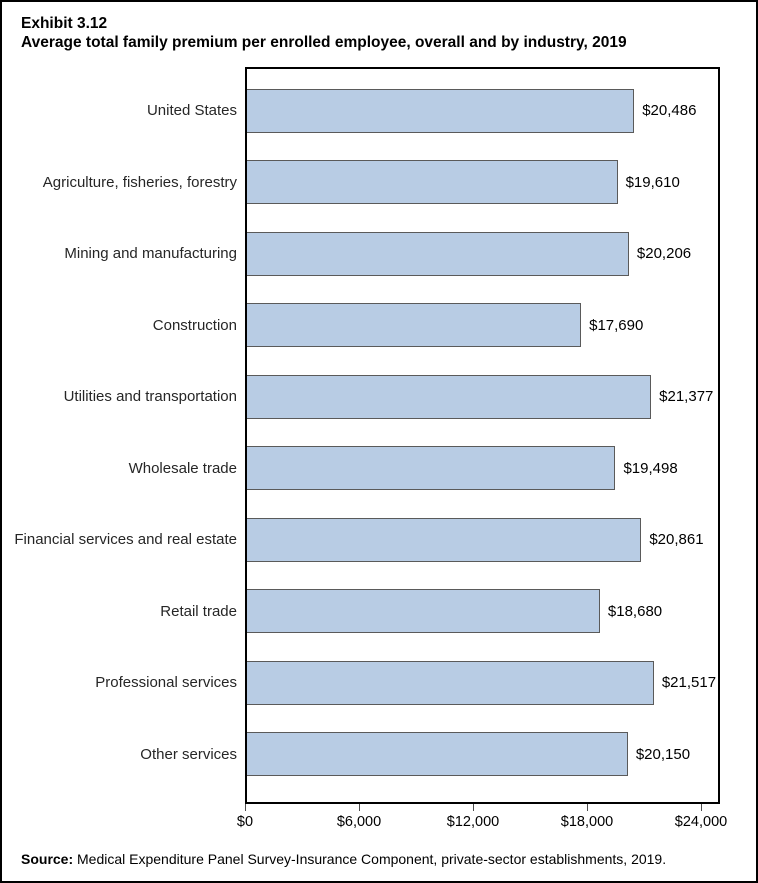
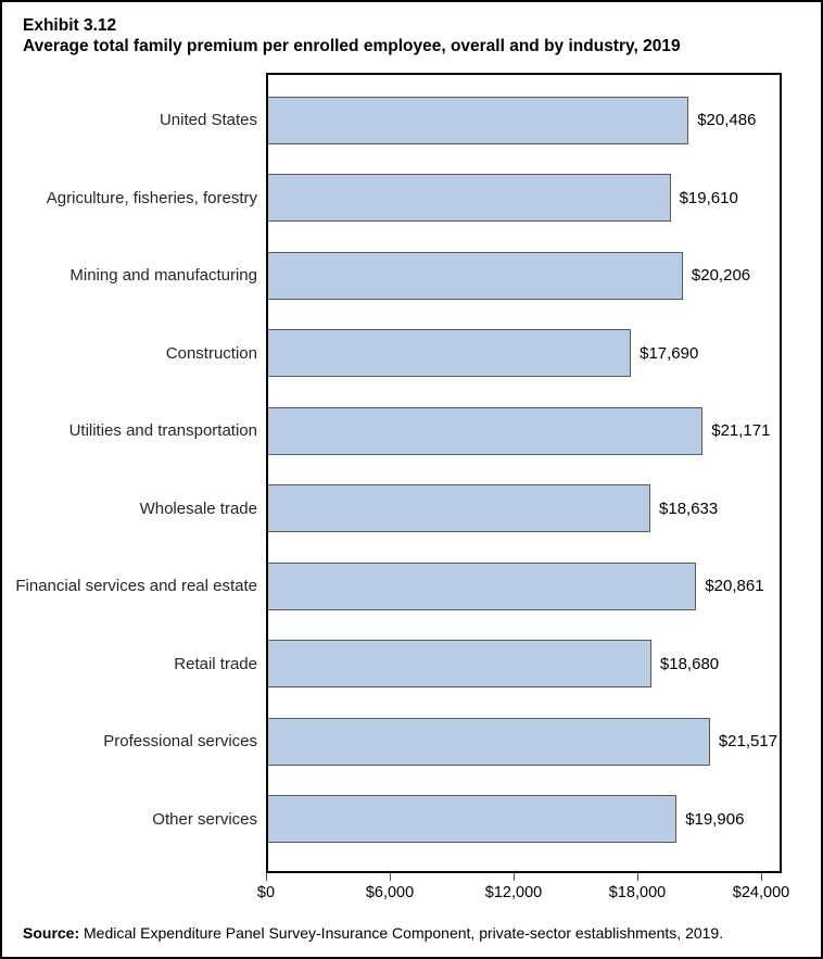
Utilities and transportation: $21,377 -> $21,171
Wholesale trade: $19,498 -> $18,633
Other services: $20,150 -> $19,906
